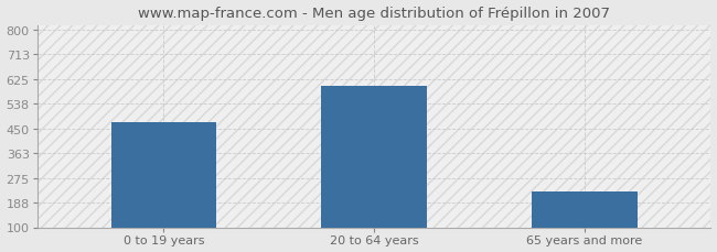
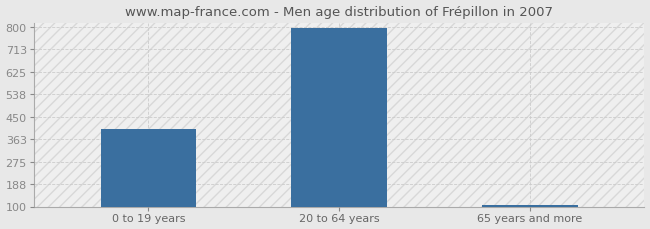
0 to 19 years: 470 -> 400
20 to 64 years: 600 -> 796
65 years and more: 225 -> 107
